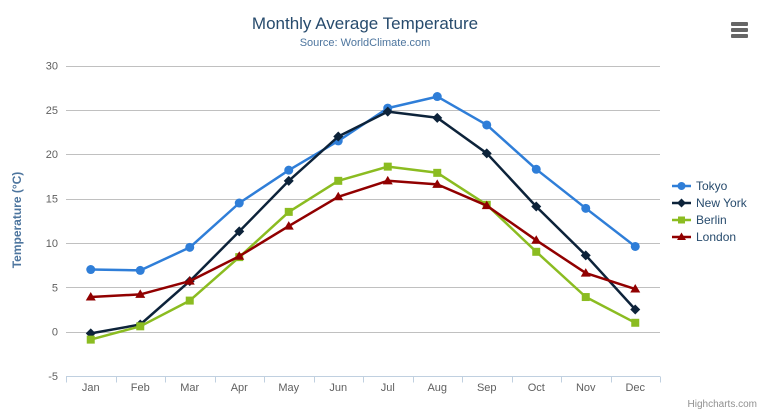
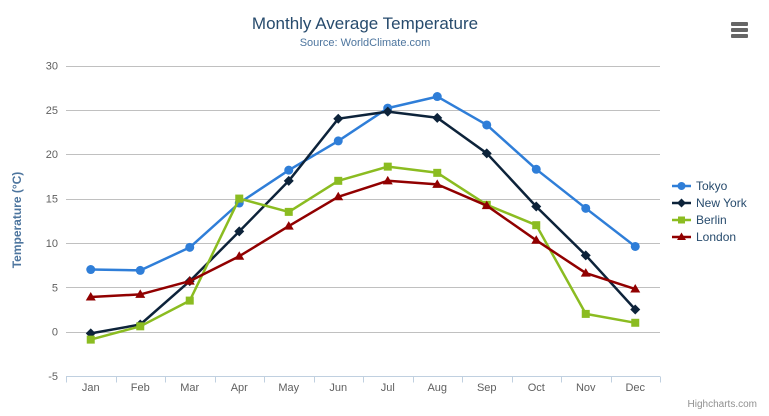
Berlin/Apr: 8 -> 15
New York/Jun: 22 -> 24
Berlin/Oct: 9 -> 12
Berlin/Nov: 4 -> 2
